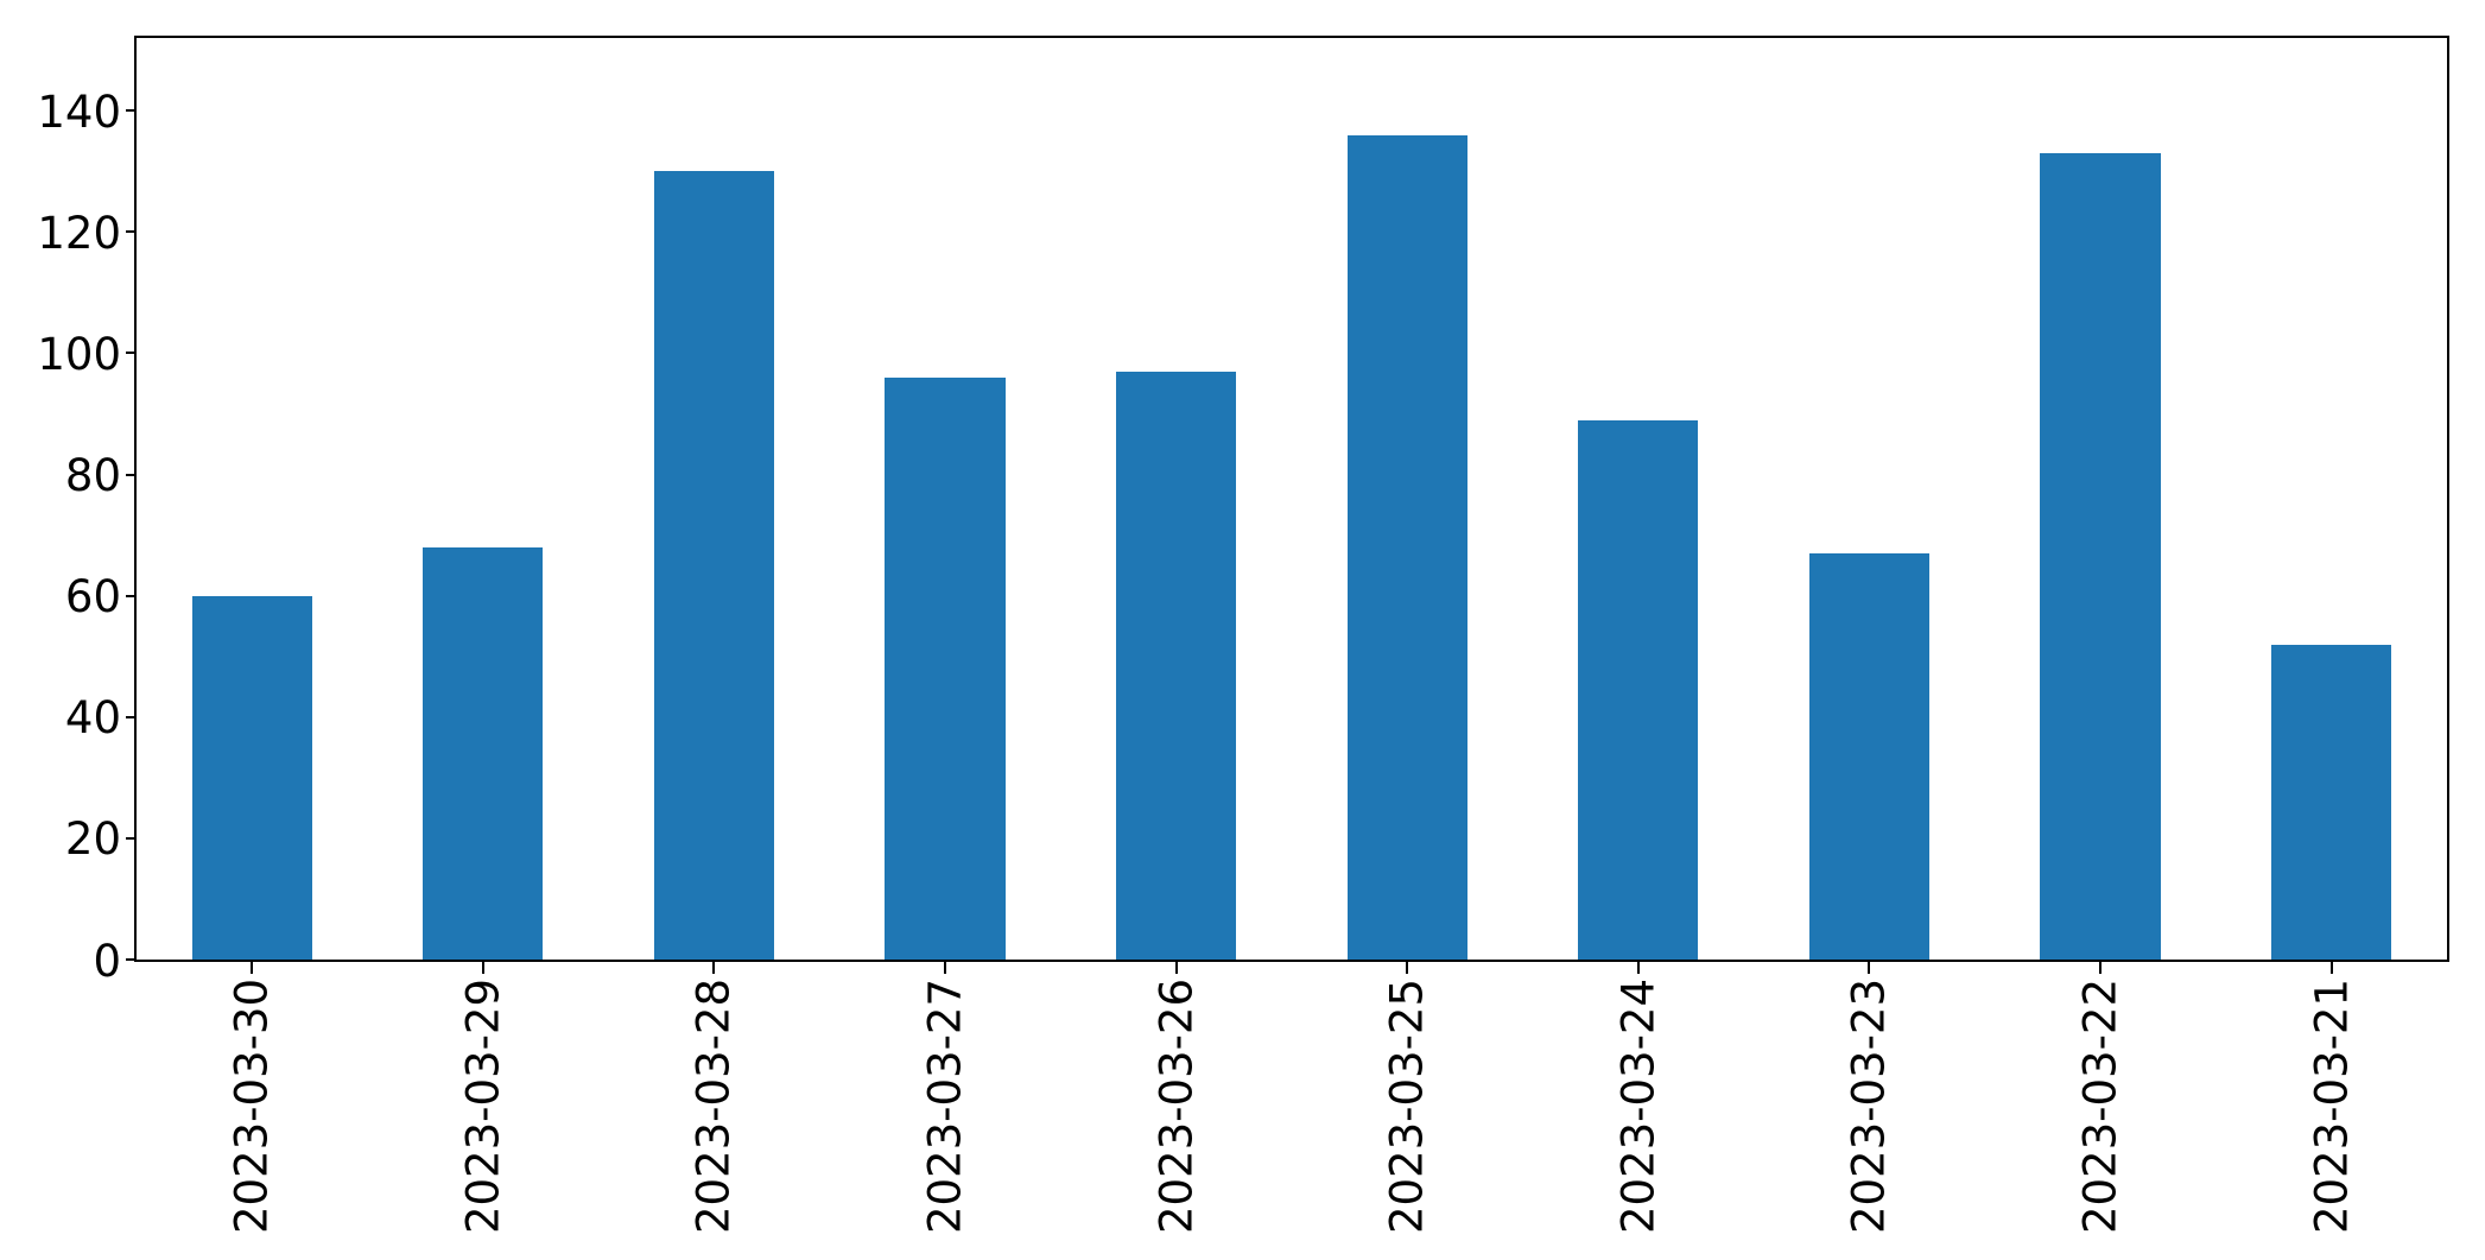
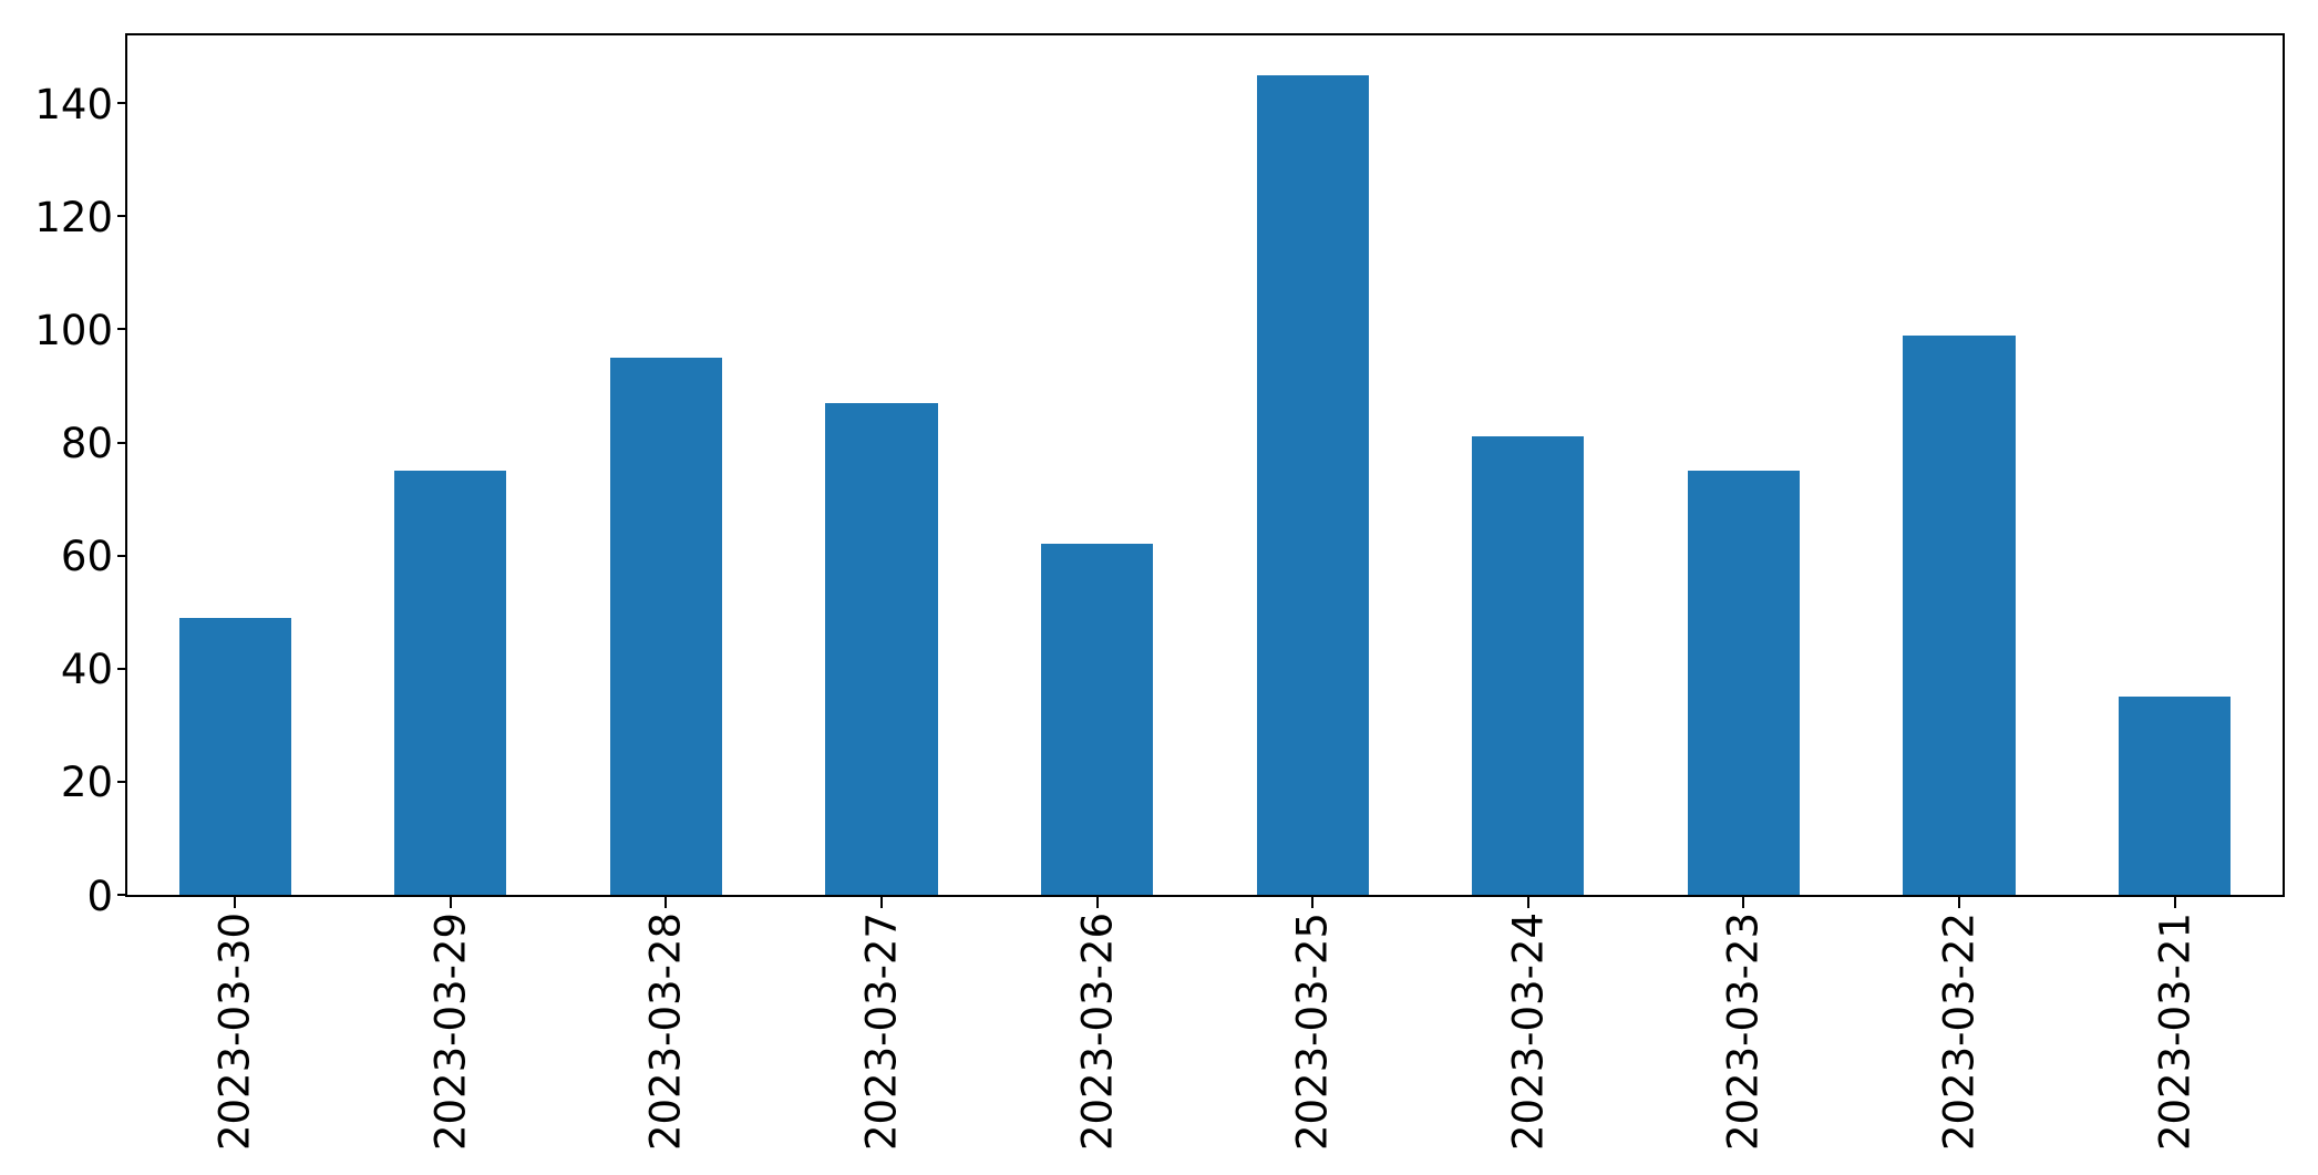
2023-03-30: 60 -> 49
2023-03-29: 68 -> 75
2023-03-28: 130 -> 95
2023-03-27: 96 -> 87
2023-03-26: 97 -> 62
2023-03-25: 136 -> 145
2023-03-24: 89 -> 81
2023-03-23: 67 -> 75
2023-03-22: 133 -> 99
2023-03-21: 52 -> 35
